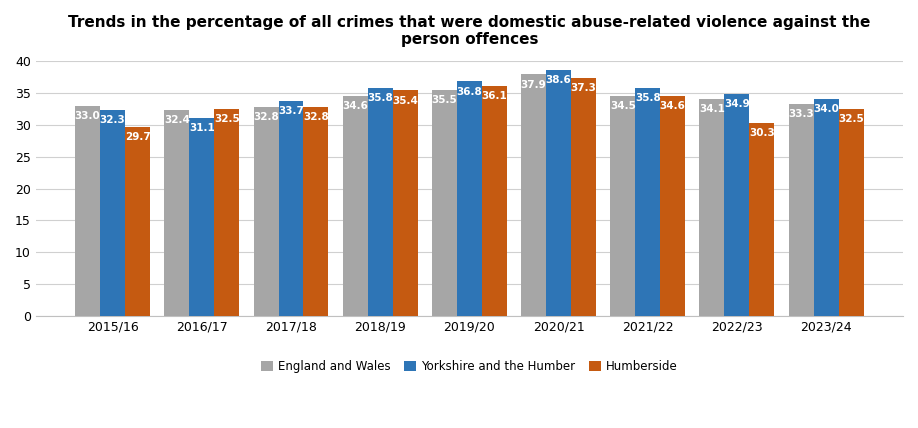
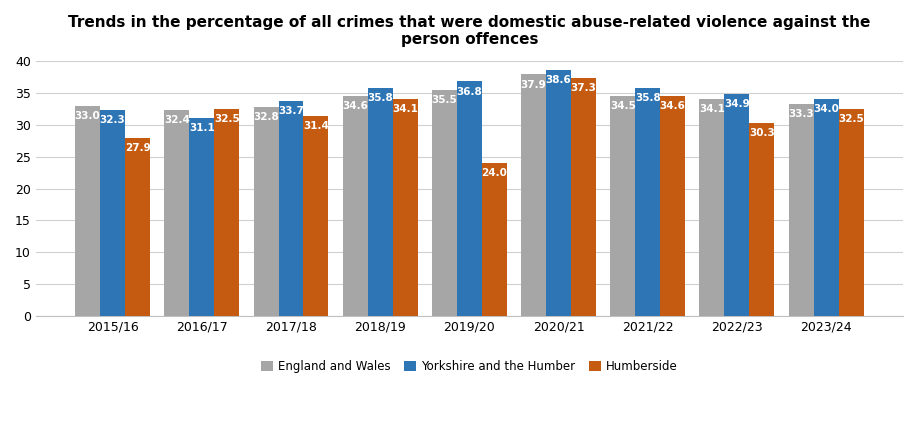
Humberside/2015/16: 29.7 -> 27.9
Humberside/2017/18: 32.8 -> 31.4
Humberside/2018/19: 35.4 -> 34.1
Humberside/2019/20: 36.1 -> 24.0
